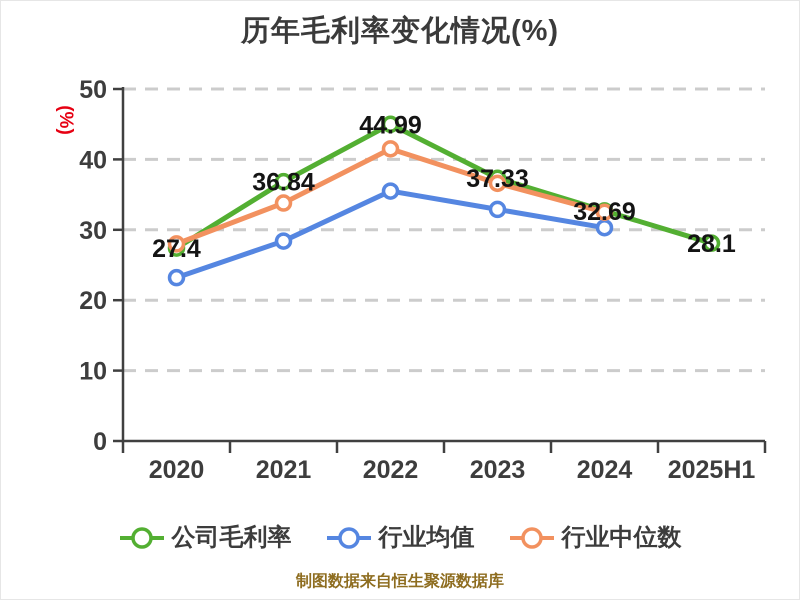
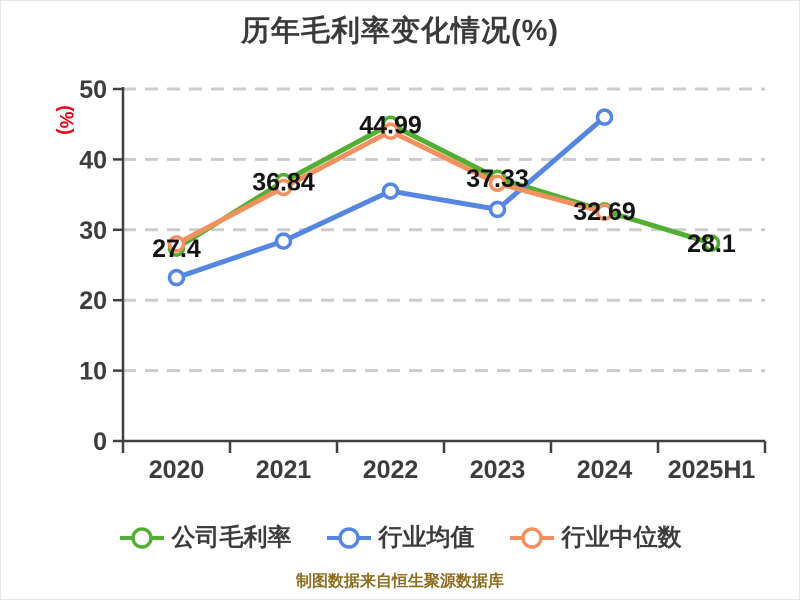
行业中位数/2021: 34 -> 36
行业中位数/2022: 42 -> 44
行业均值/2024: 30 -> 46
